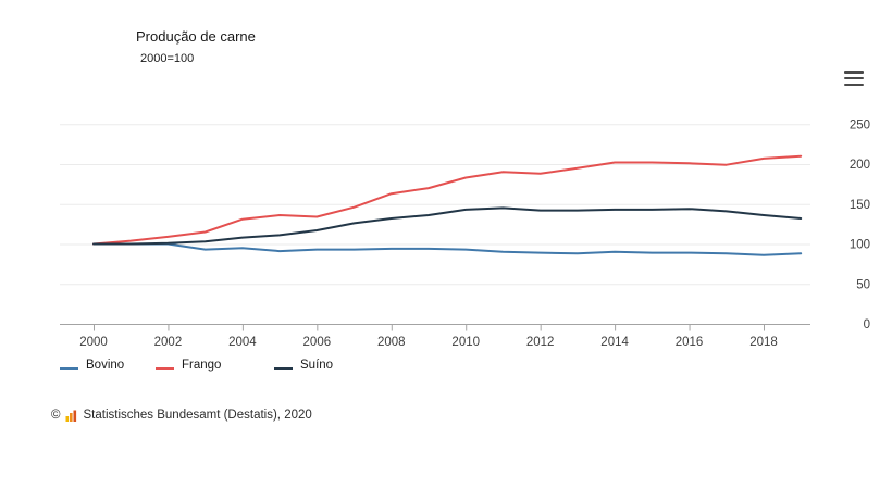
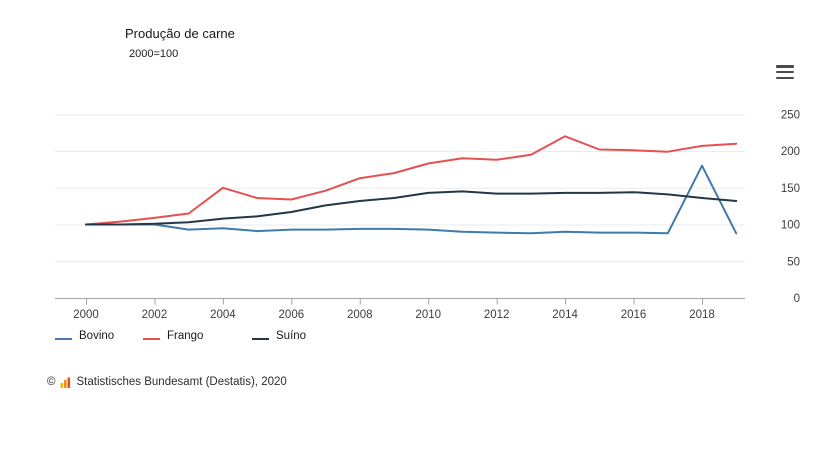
Frango/2004: 130 -> 150
Frango/2014: 200 -> 220
Bovino/2018: 90 -> 180
